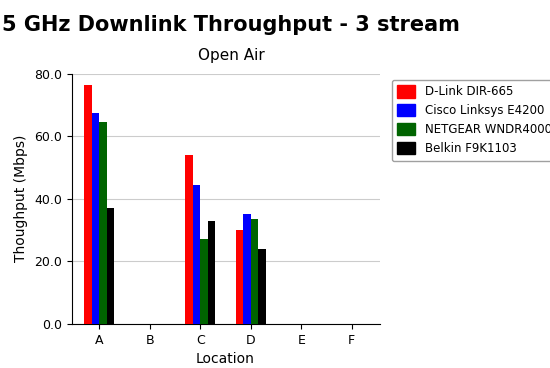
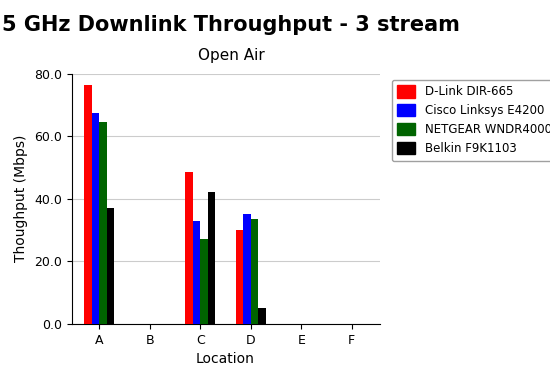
D-Link DIR-665/C: 54.0 -> 48.5
Cisco Linksys E4200/C: 44.5 -> 33.0
Belkin F9K1103/C: 33 -> 42
Belkin F9K1103/D: 24 -> 5
